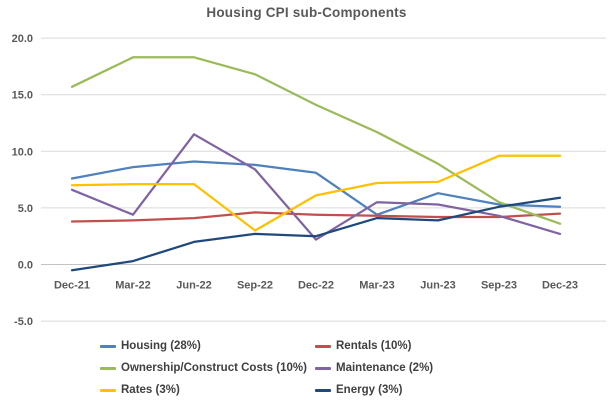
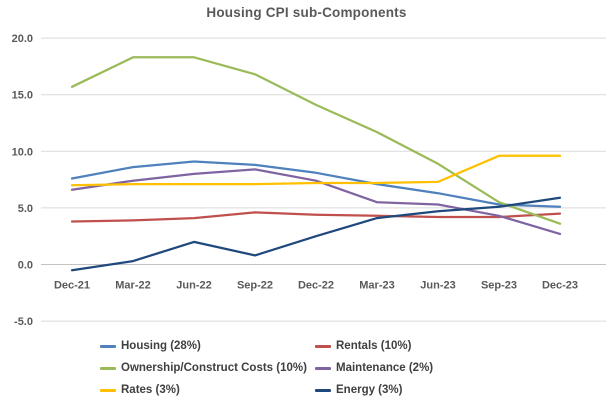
Maintenance (2%)/Mar-22: 4.4 -> 7.4
Maintenance (2%)/Jun-22: 11.5 -> 8.0
Rates (3%)/Sep-22: 3.0 -> 7.1
Energy (3%)/Sep-22: 2.7 -> 0.8
Maintenance (2%)/Dec-22: 2.2 -> 7.4
Rates (3%)/Dec-22: 6.1 -> 7.2
Housing (28%)/Mar-23: 4.4 -> 7.1
Energy (3%)/Jun-23: 3.9 -> 4.7
